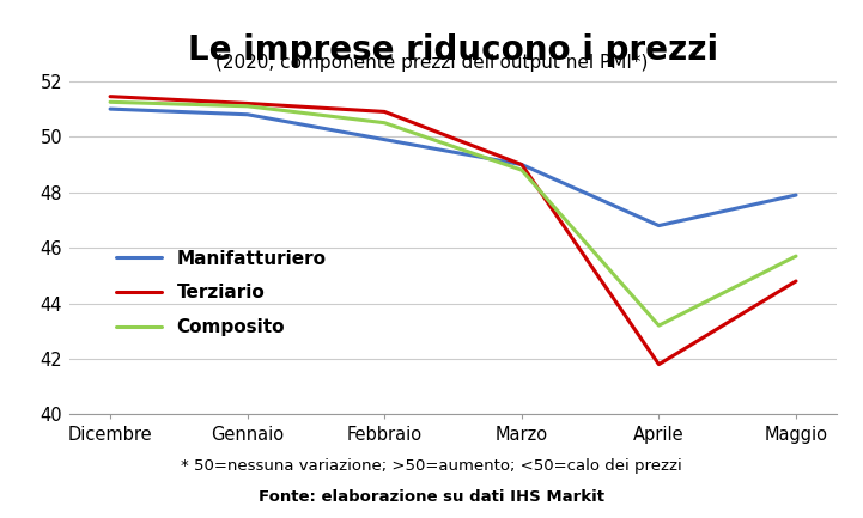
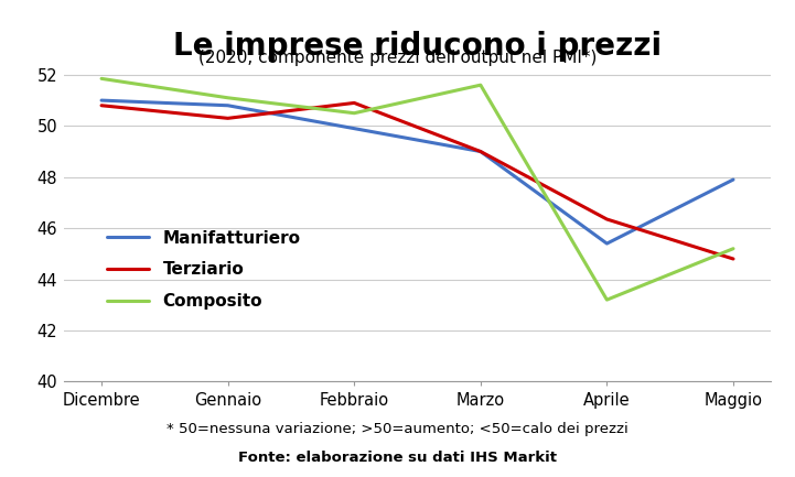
Terziario/Dicembre: 51.45 -> 50.80
Composito/Dicembre: 51.25 -> 51.85
Terziario/Gennaio: 51.20 -> 50.30
Composito/Marzo: 48.80 -> 51.60
Manifatturiero/Aprile: 46.8 -> 45.4
Terziario/Aprile: 41.80 -> 46.35
Composito/Maggio: 45.70 -> 45.20
